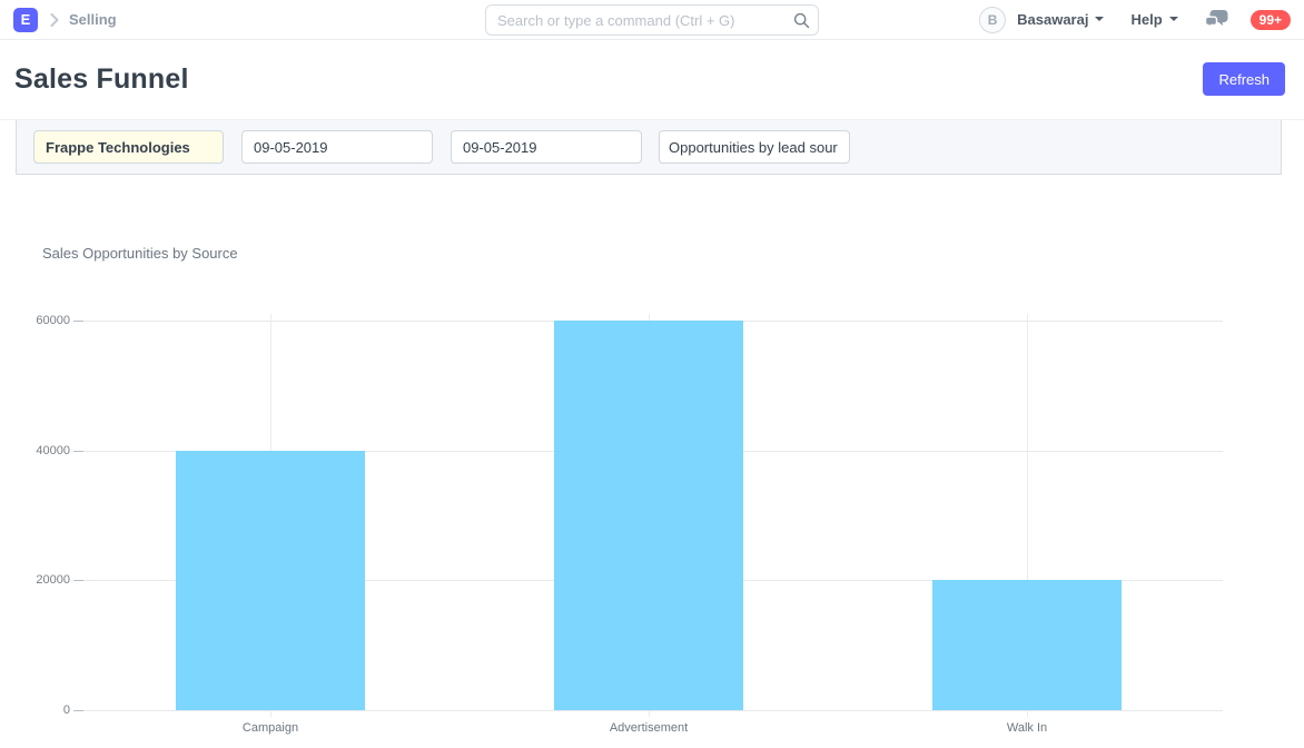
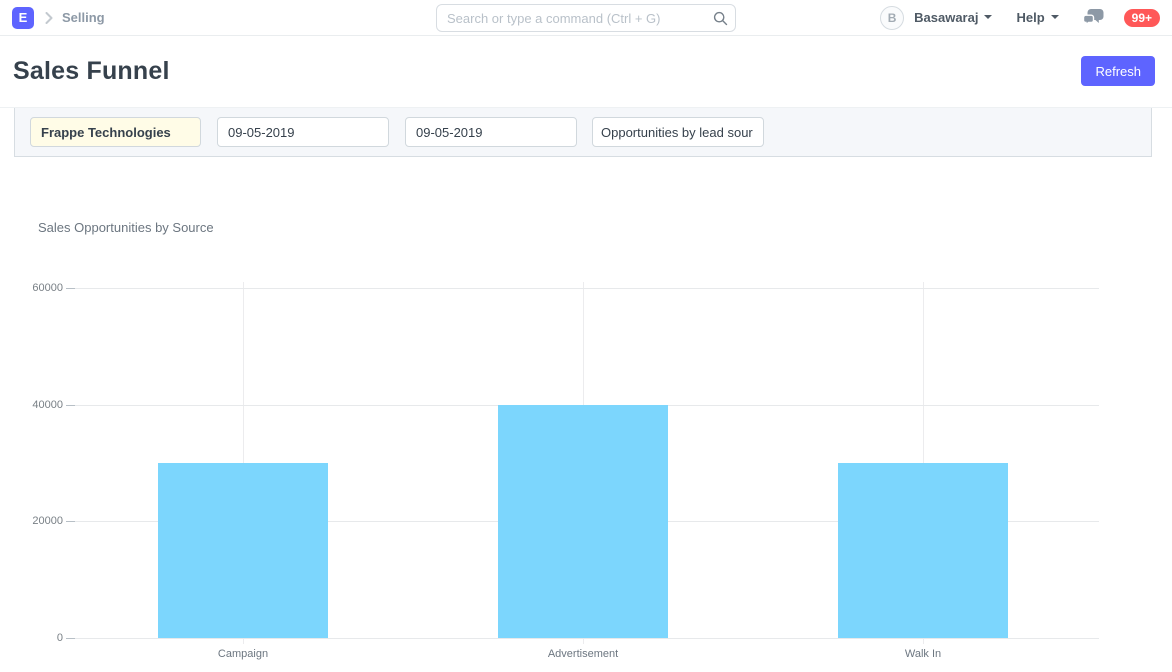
Campaign: 40000 -> 30000
Advertisement: 60000 -> 40000
Walk In: 20000 -> 30000
